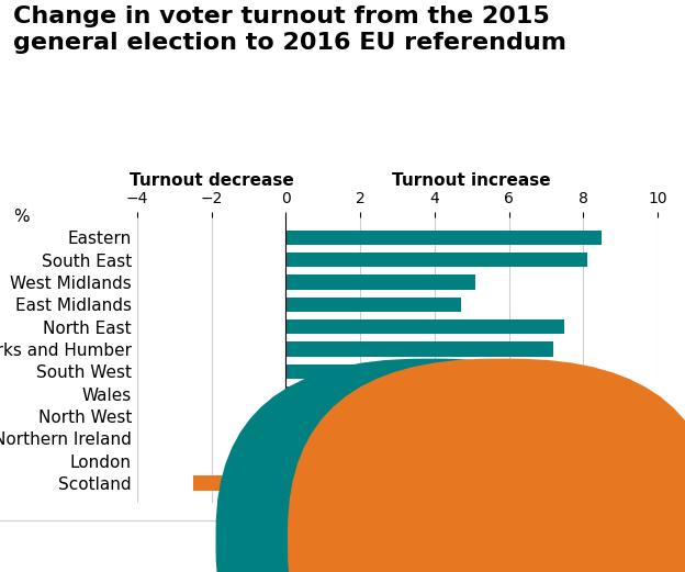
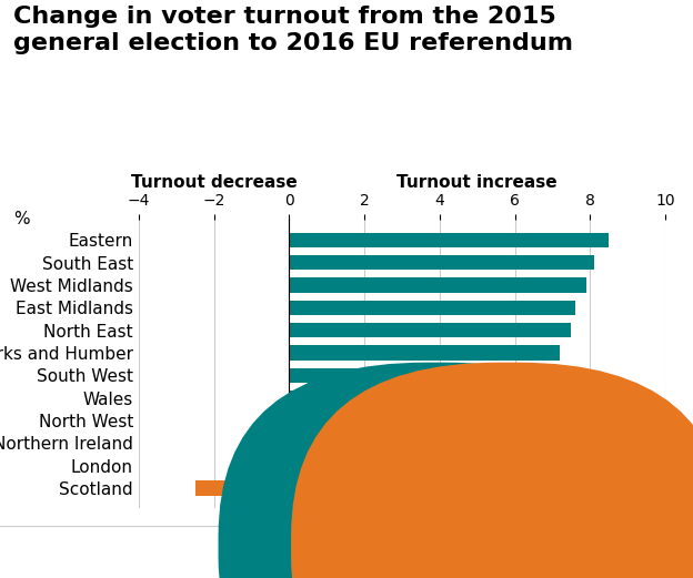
West Midlands: 5.1 -> 7.9
East Midlands: 4.7 -> 7.6
